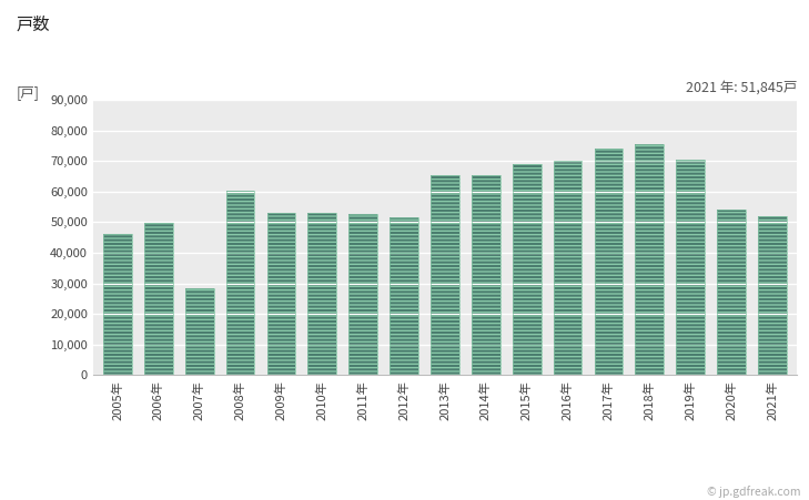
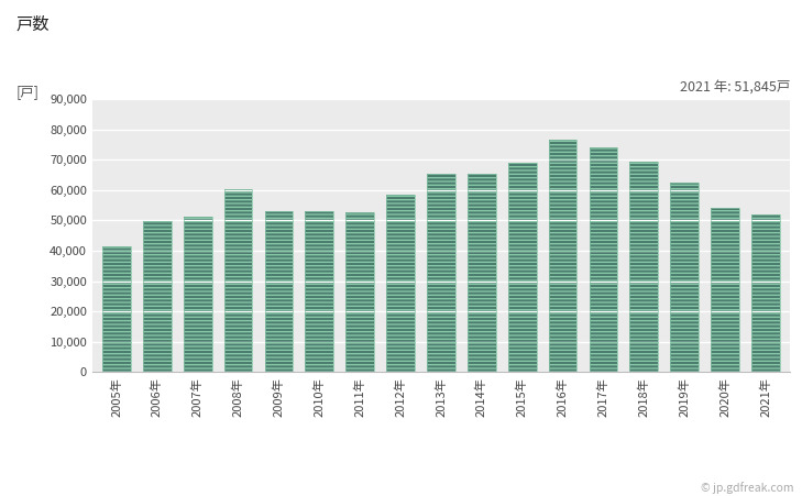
2005年: 46,000 -> 41,500
2007年: 28,500 -> 51,200
2012年: 51,500 -> 58,500
2016年: 70,000 -> 76,500
2018年: 75,500 -> 69,500
2019年: 70,500 -> 62,500
